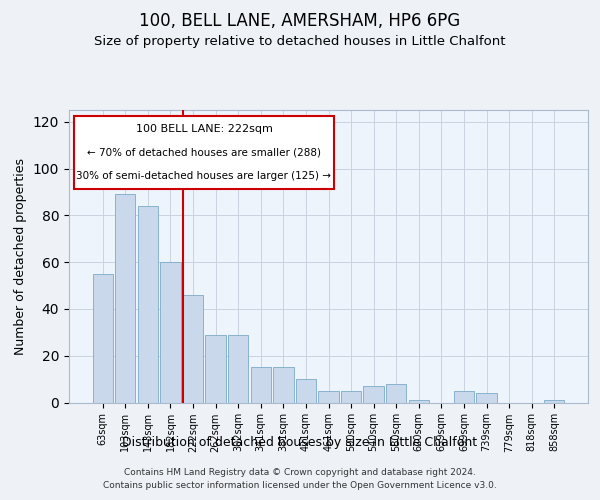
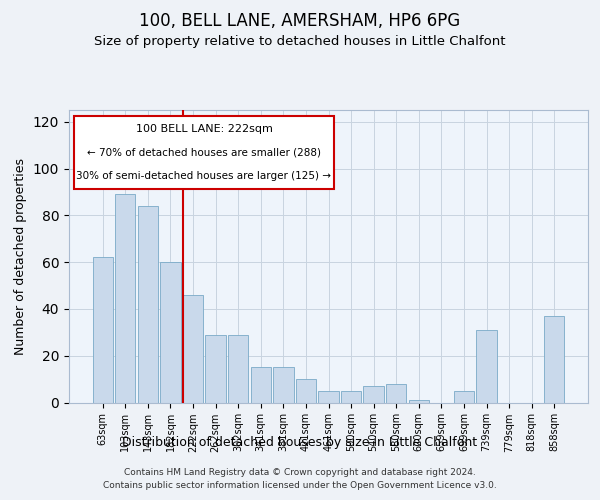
63sqm: 55 -> 62
739sqm: 4 -> 31
858sqm: 1 -> 37
